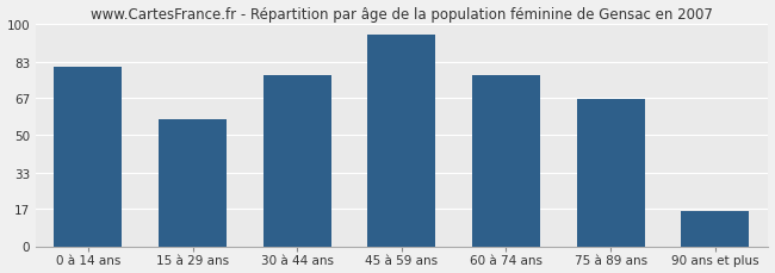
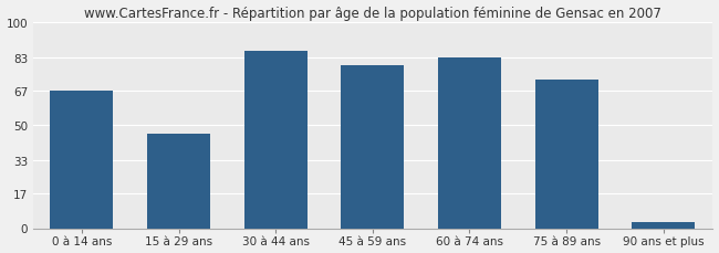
0 à 14 ans: 81 -> 67
15 à 29 ans: 57 -> 46
30 à 44 ans: 77 -> 86
45 à 59 ans: 95 -> 79
60 à 74 ans: 77 -> 83
75 à 89 ans: 66 -> 72
90 ans et plus: 16 -> 3
